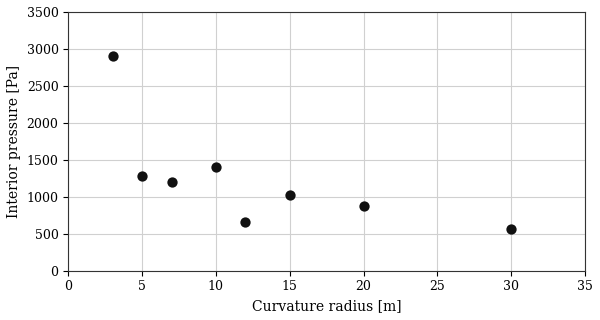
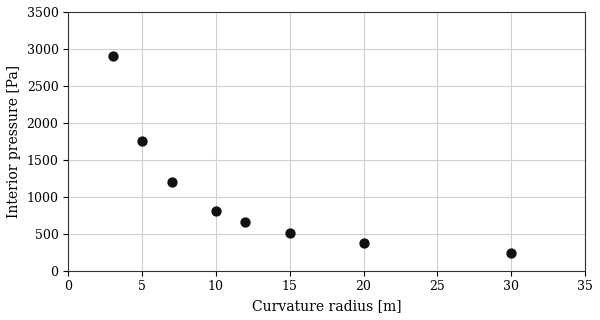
5: 1280 -> 1750
10: 1400 -> 810
15: 1020 -> 510
20: 880 -> 380
30: 560 -> 240
